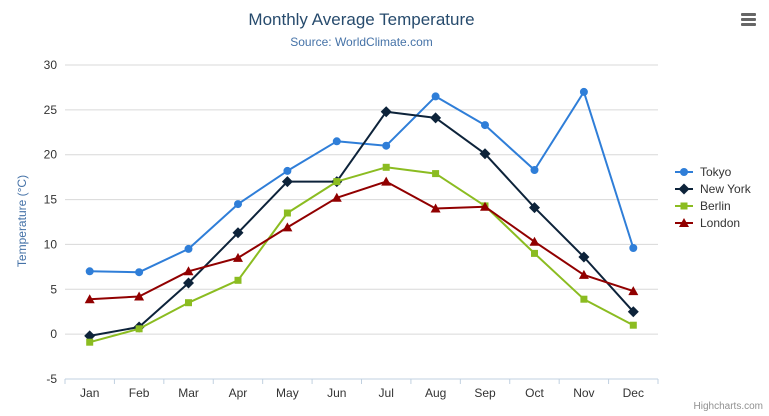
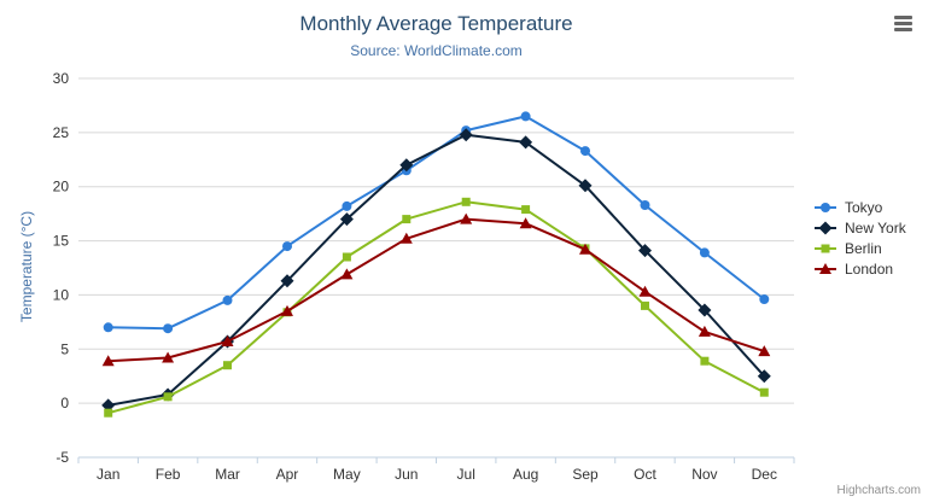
London/Mar: 7 -> 6
Berlin/Apr: 6 -> 8
New York/Jun: 17 -> 22
Tokyo/Jul: 21 -> 25
London/Aug: 14 -> 17
Tokyo/Nov: 27 -> 14
